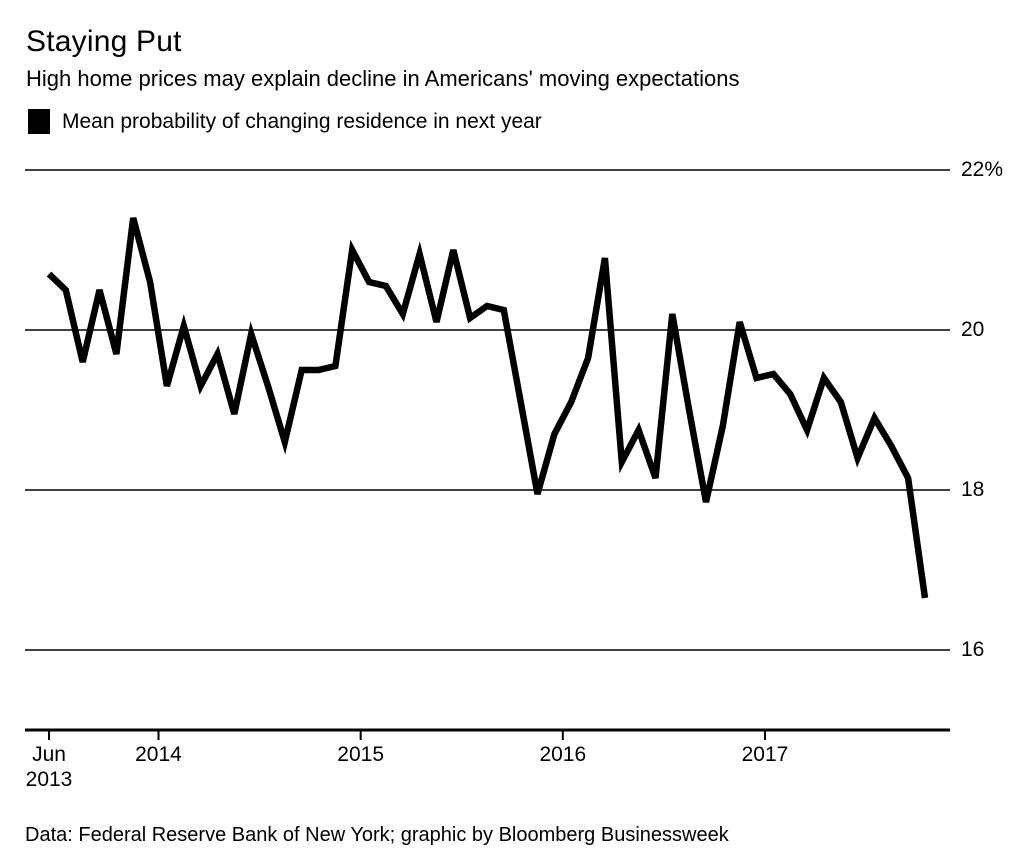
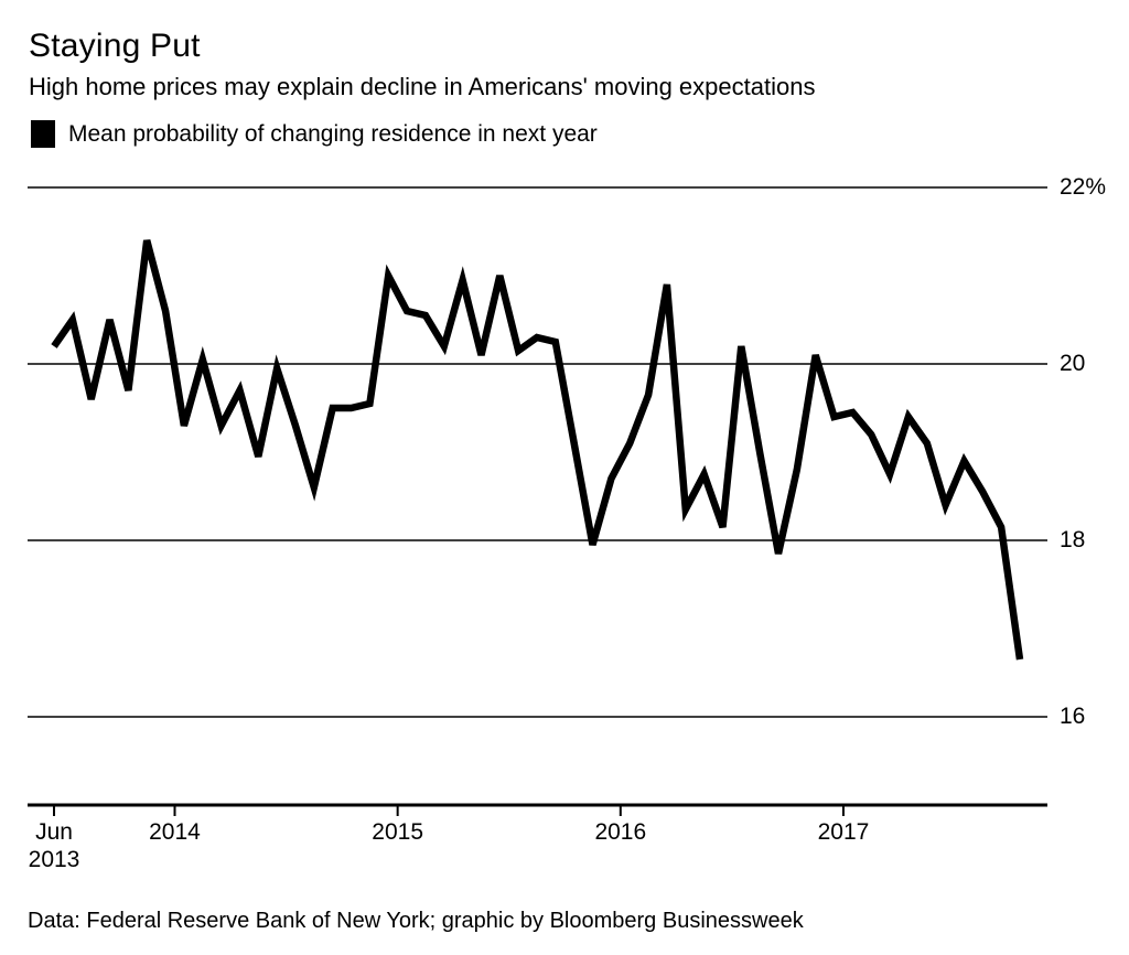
Jun 2013: 20.7% -> 20.2%
